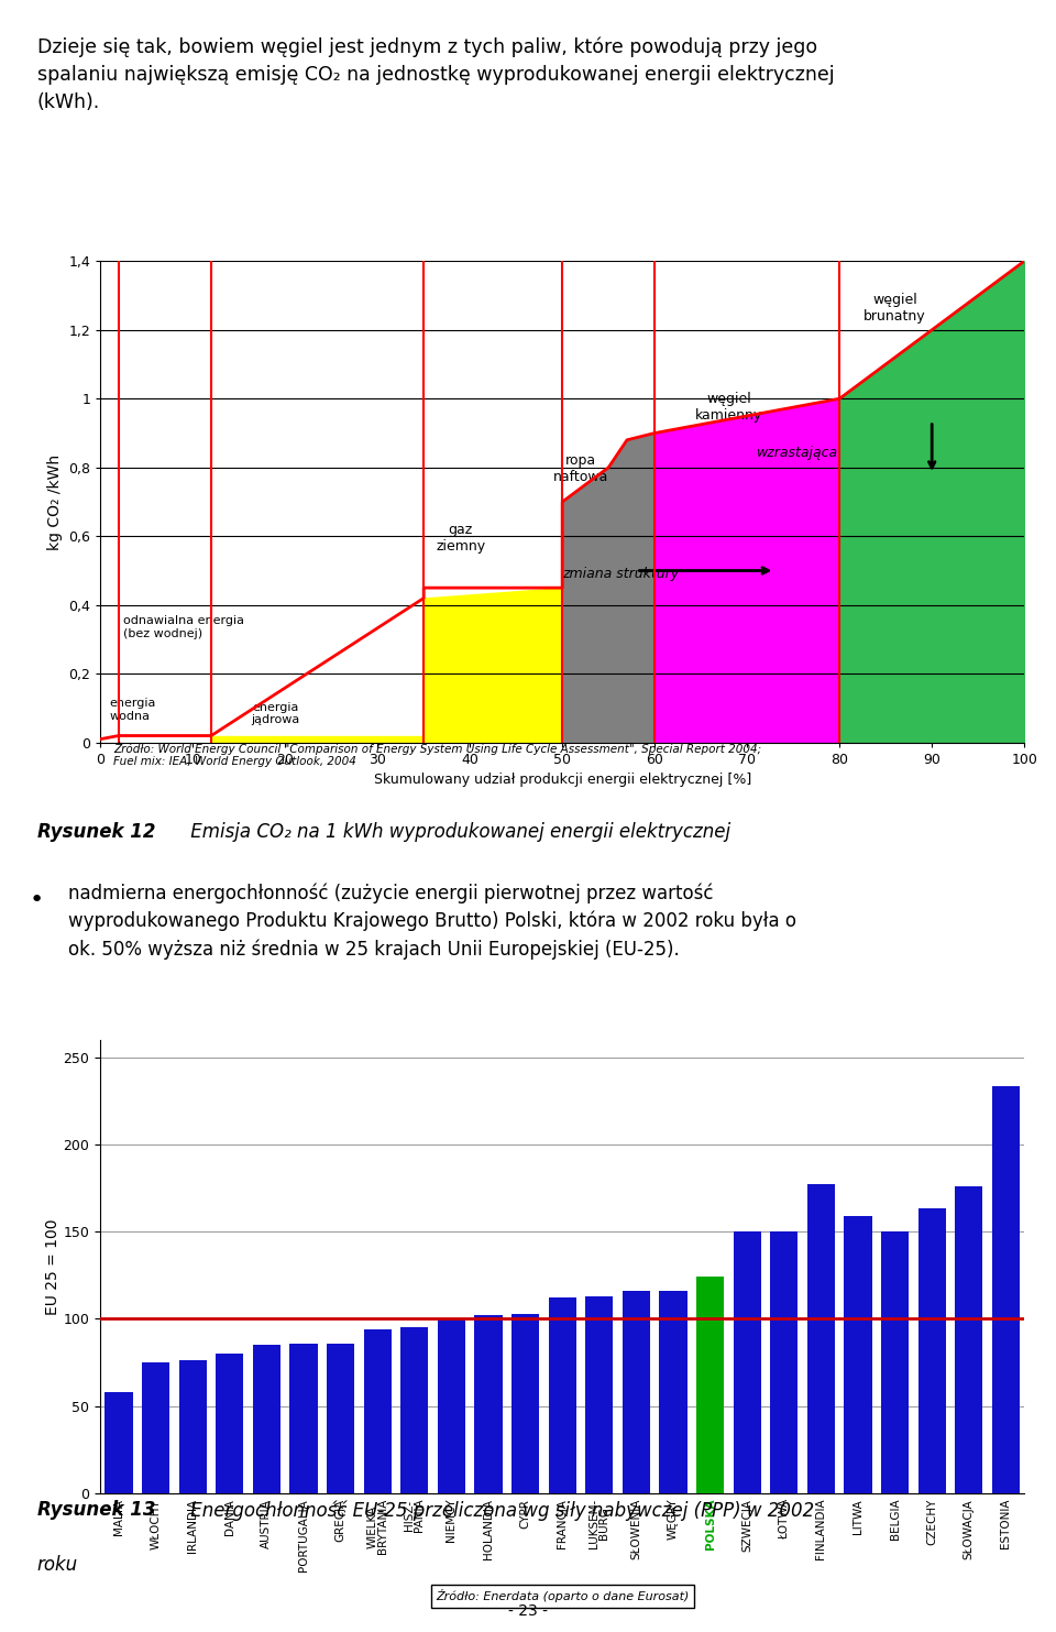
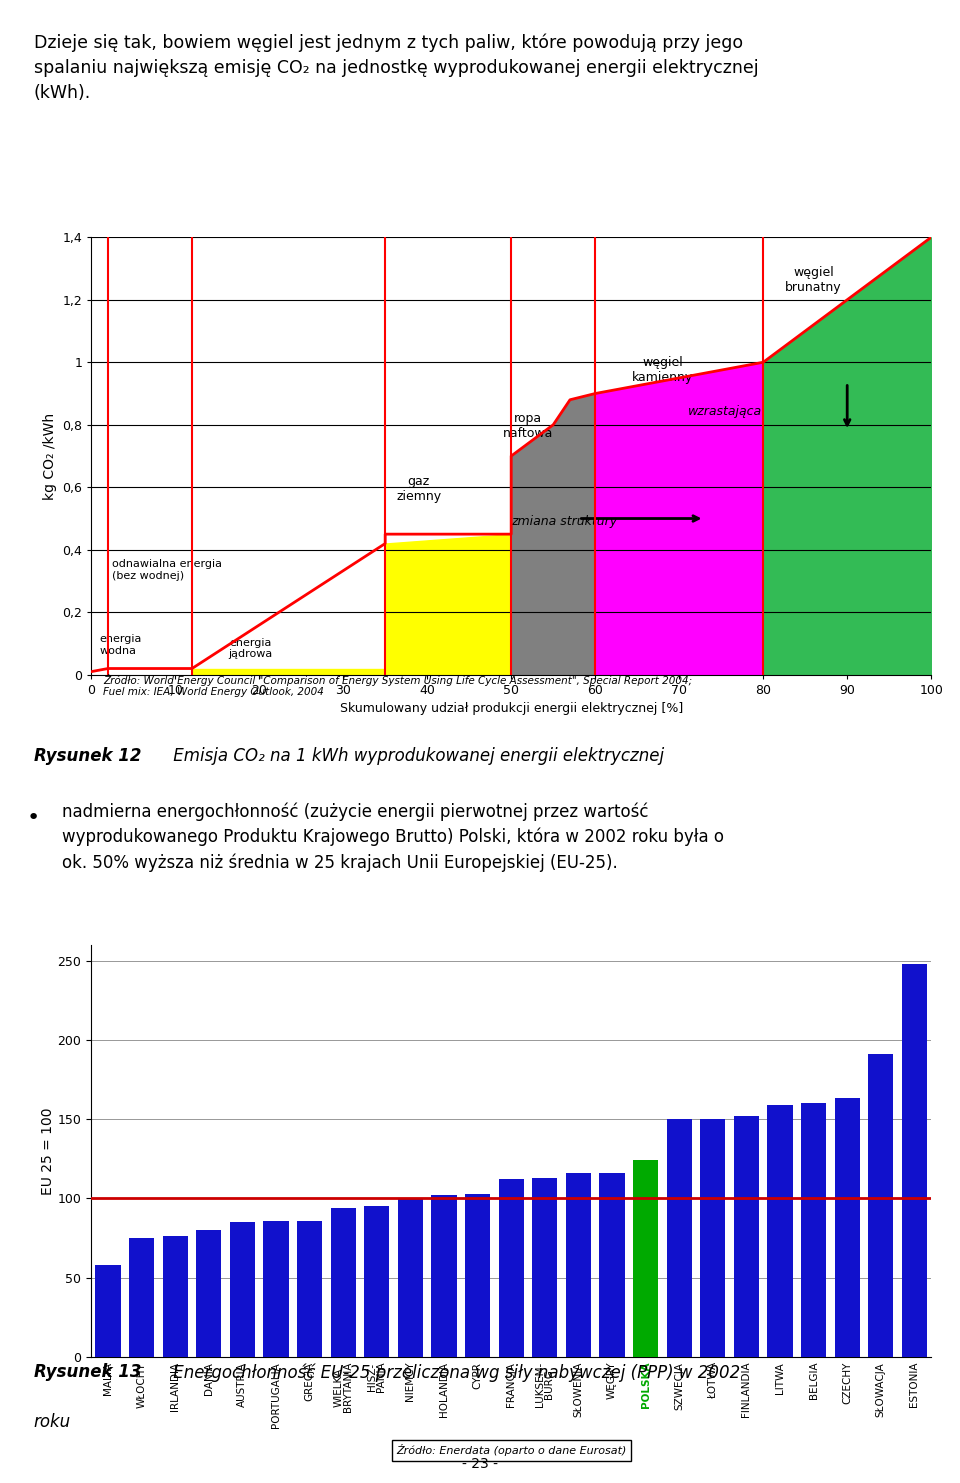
FINLANDIA: 177 -> 152
BELGIA: 150 -> 160
SŁOWACJA: 176 -> 191
ESTONIA: 233 -> 248
